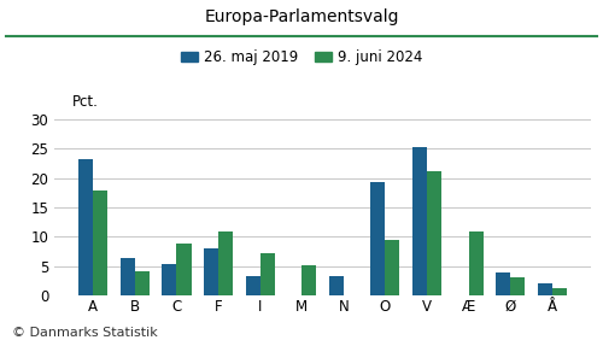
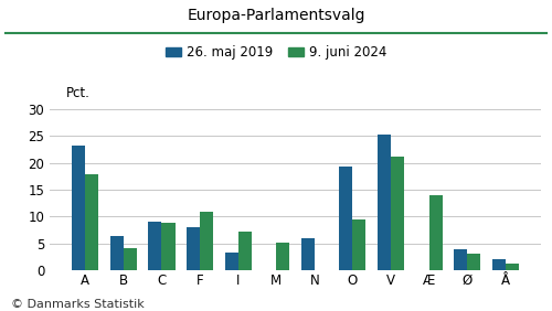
26. maj 2019/C: 5.4 -> 9.0
26. maj 2019/N: 3.4 -> 6.0
9. juni 2024/Æ: 10.9 -> 14.0
